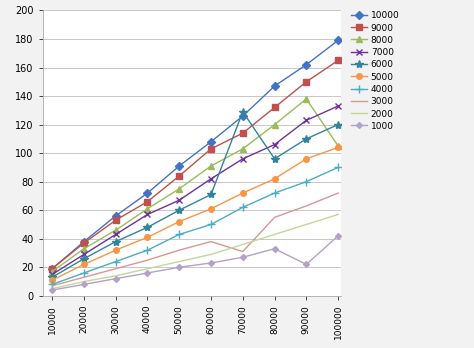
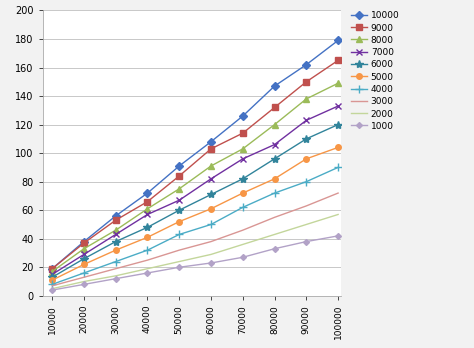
6000/70000: 129 -> 82
3000/70000: 31 -> 46
1000/90000: 22 -> 38
8000/100000: 105 -> 149
